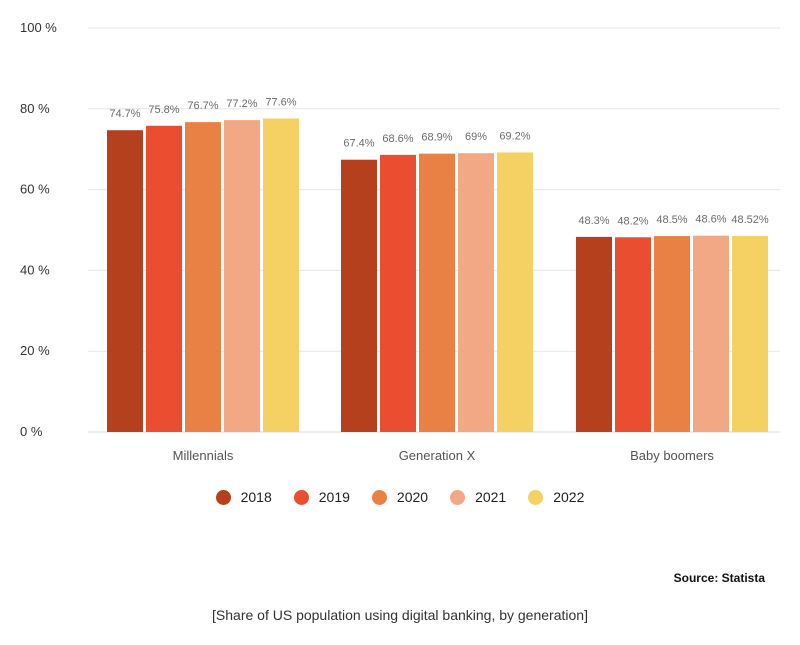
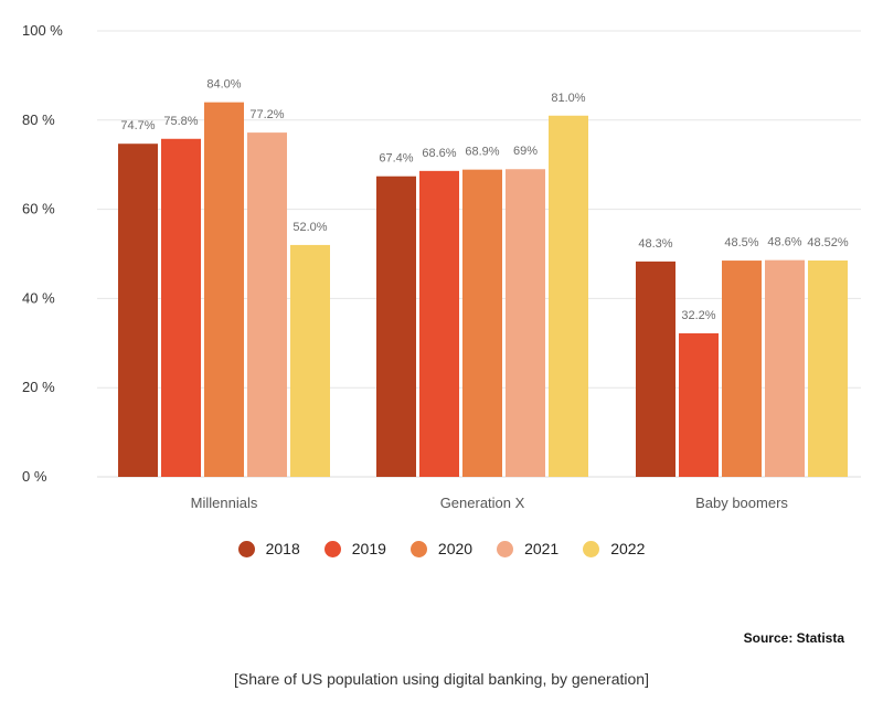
2020/Millennials: 76.7% -> 84.0%
2022/Millennials: 77.6% -> 52.0%
2022/Generation X: 69.2% -> 81.0%
2019/Baby boomers: 48.2% -> 32.2%
